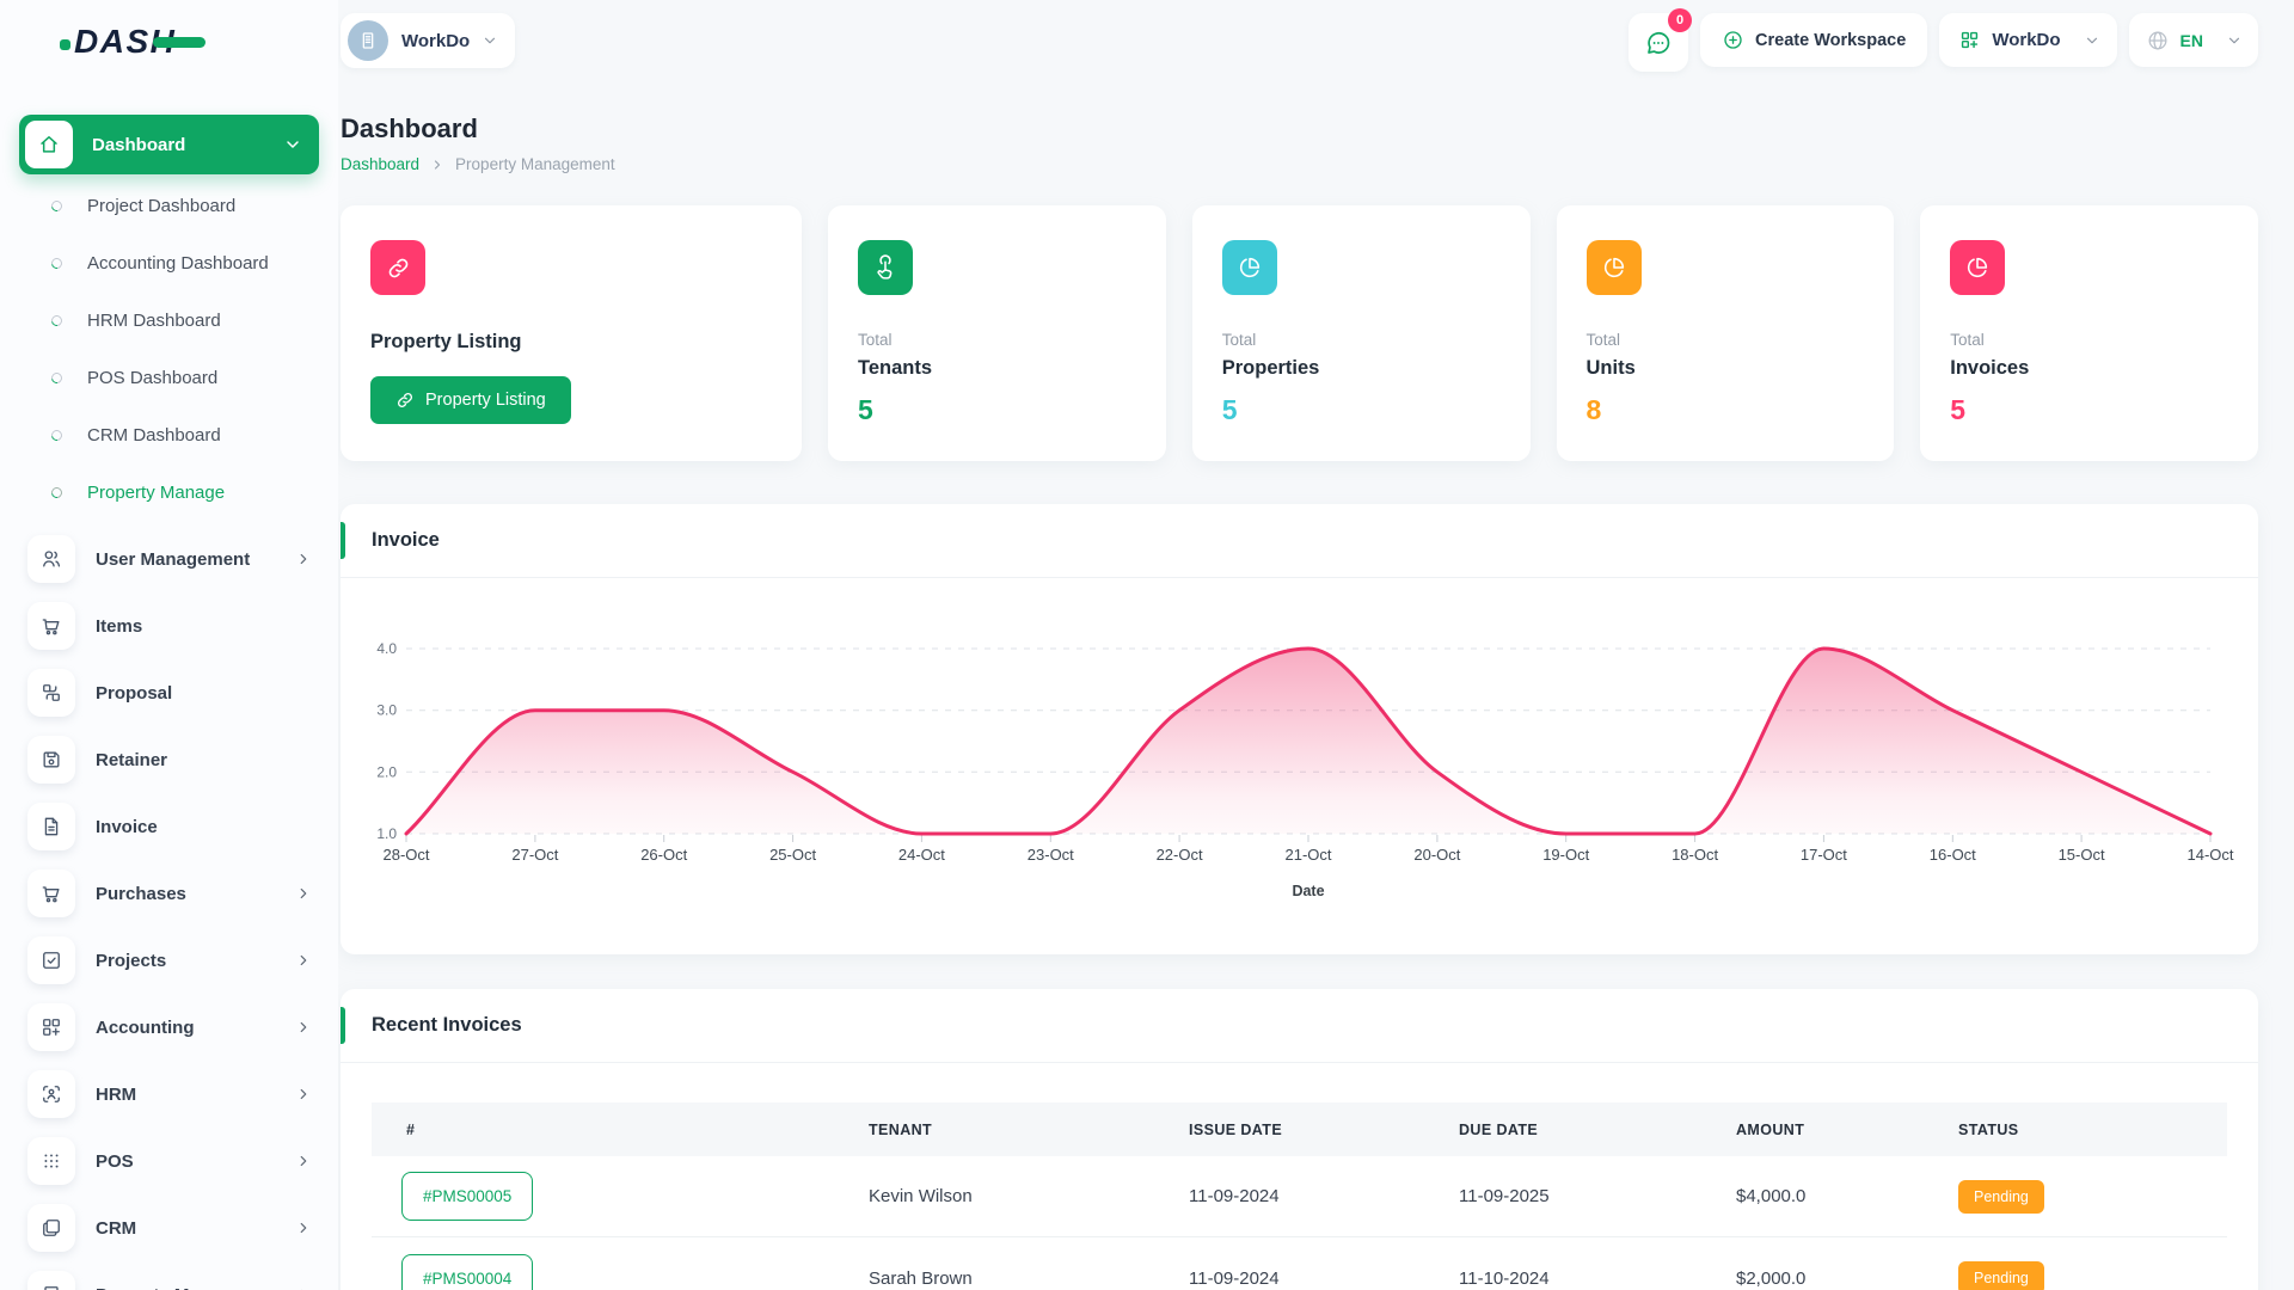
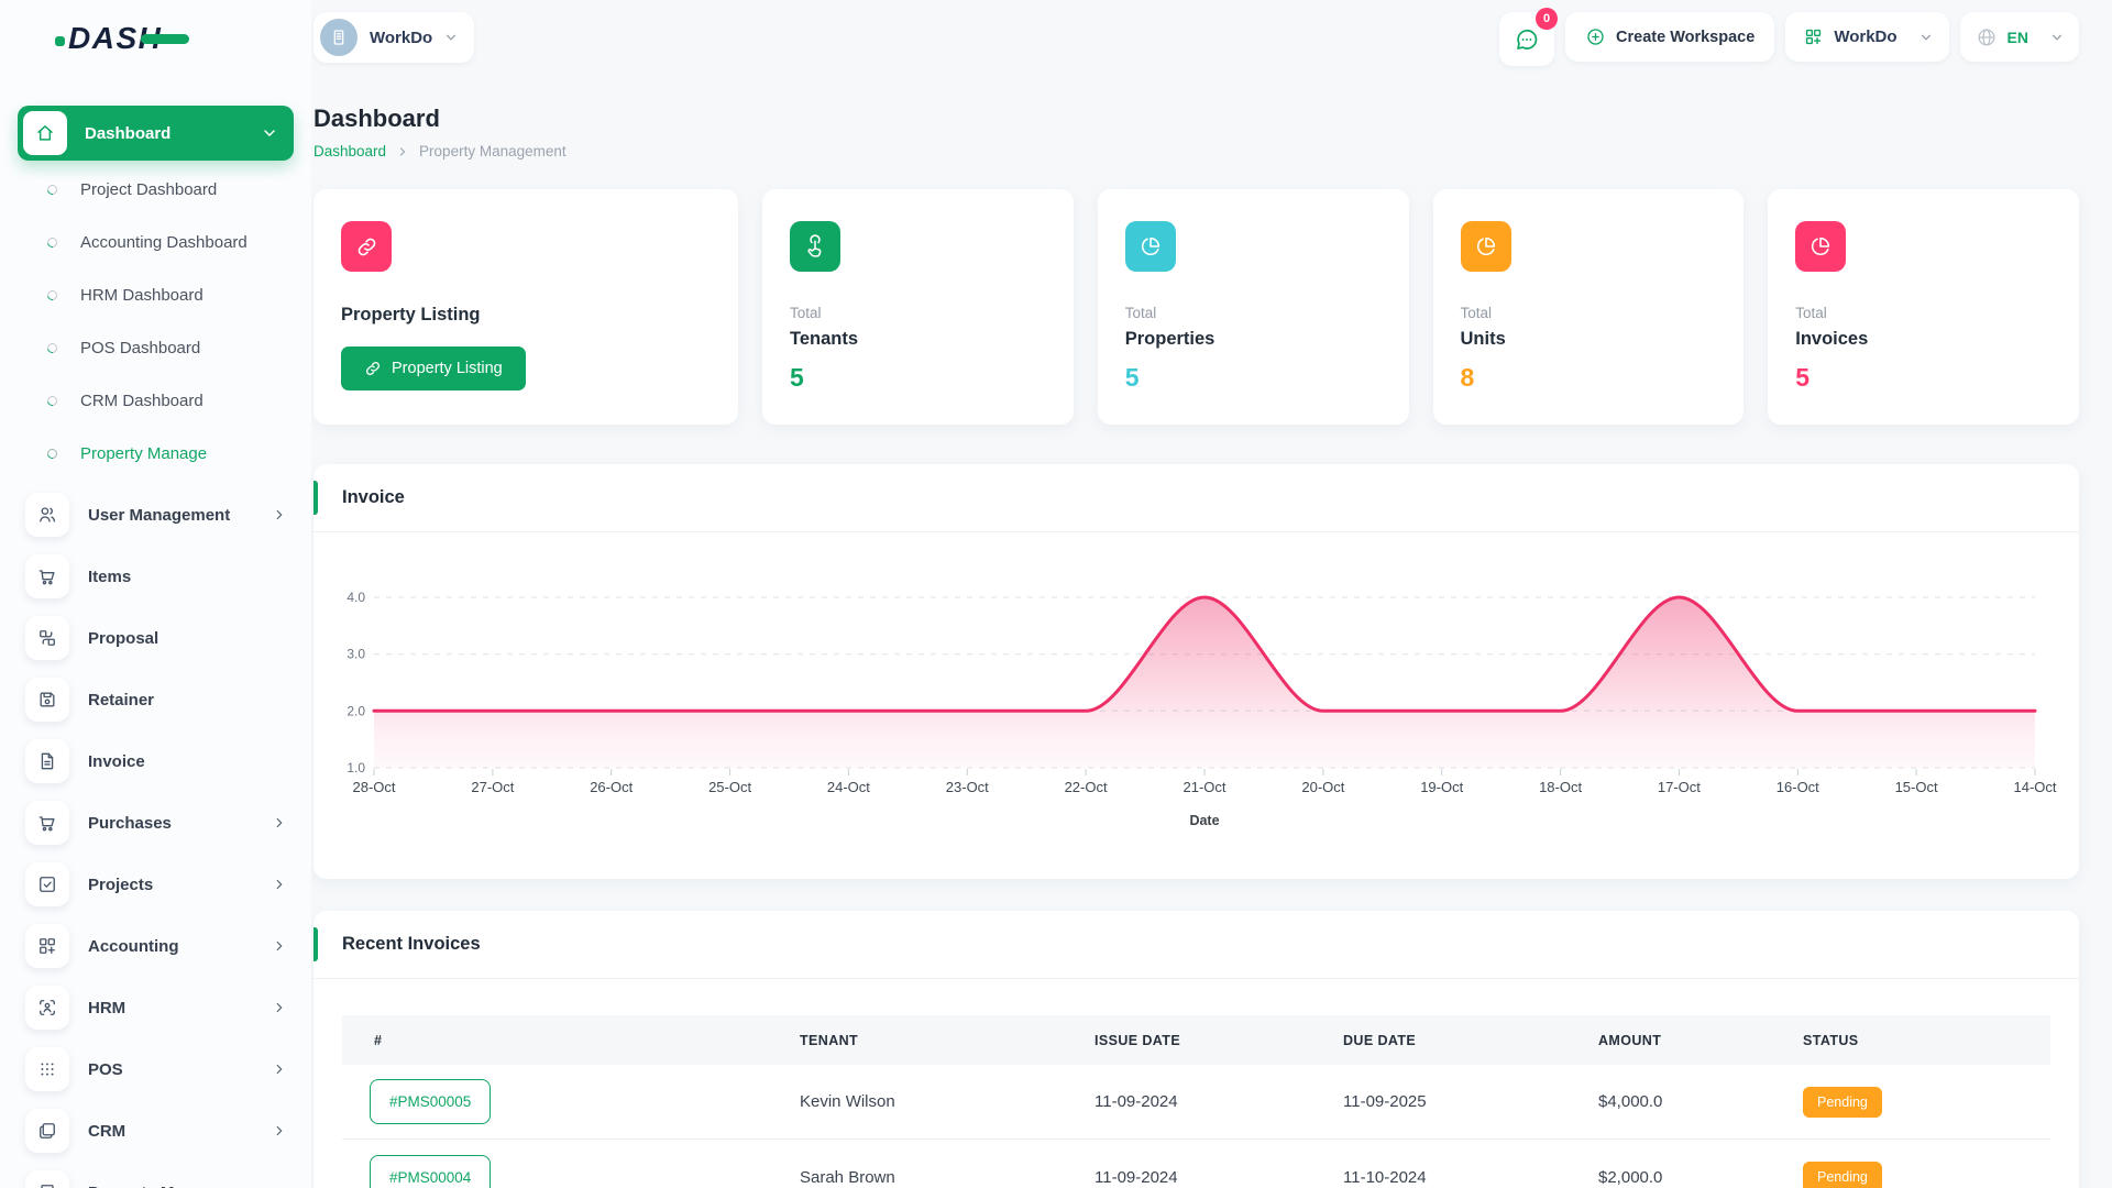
28-Oct: 1 -> 2
27-Oct: 3 -> 2
26-Oct: 3 -> 2
24-Oct: 1 -> 2
23-Oct: 1 -> 2
22-Oct: 3 -> 2
19-Oct: 1 -> 2
18-Oct: 1 -> 2
16-Oct: 3 -> 2
14-Oct: 1 -> 2
